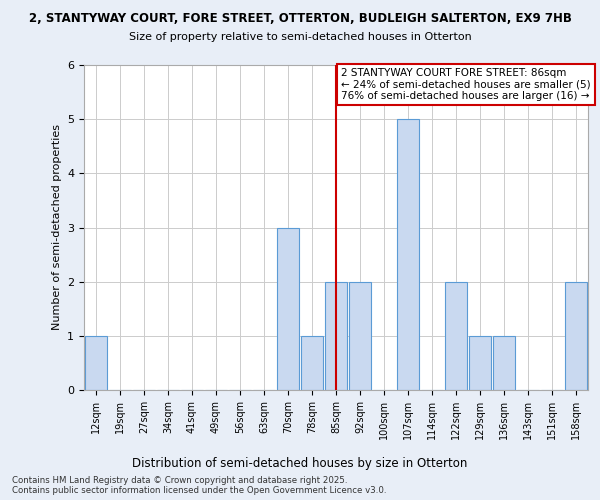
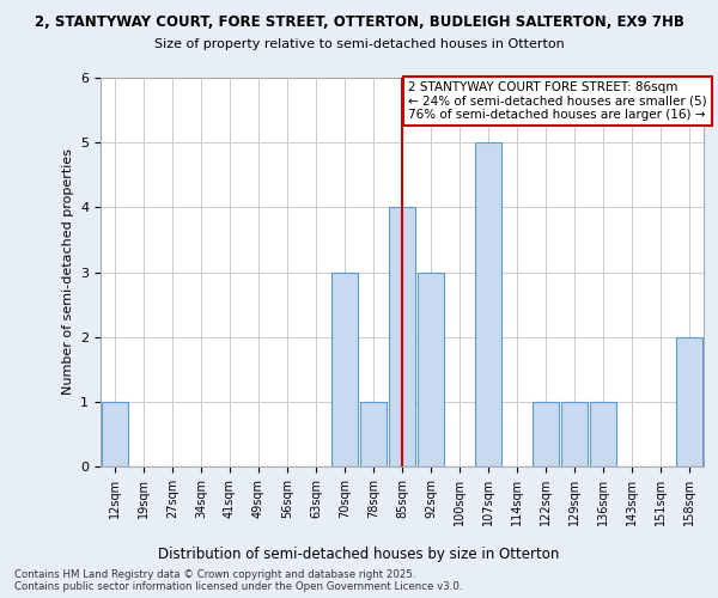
85sqm: 2 -> 4
92sqm: 2 -> 3
122sqm: 2 -> 1
